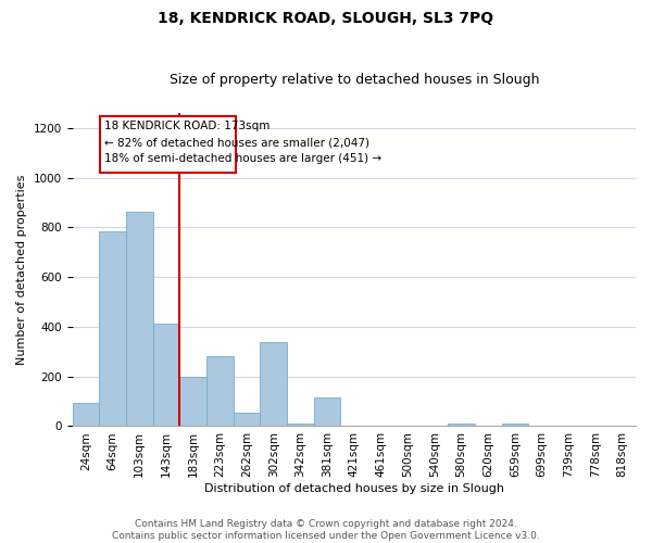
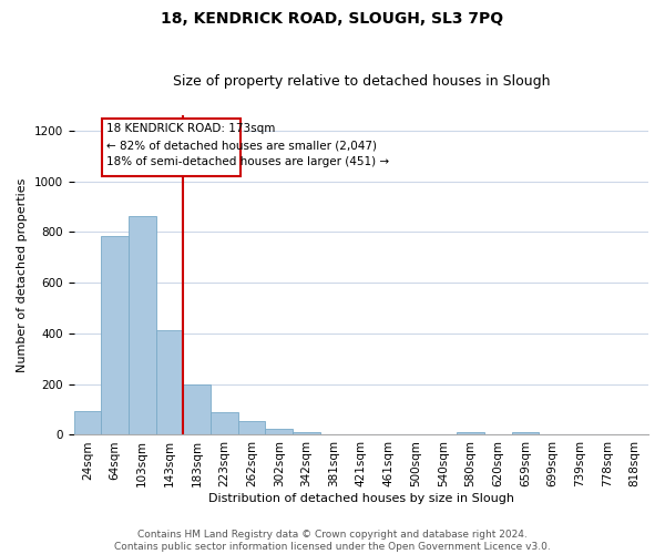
223sqm: 280 -> 90
302sqm: 340 -> 22
381sqm: 115 -> 3
